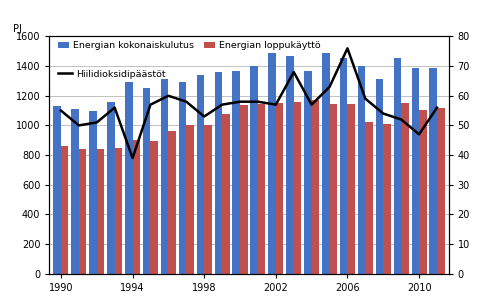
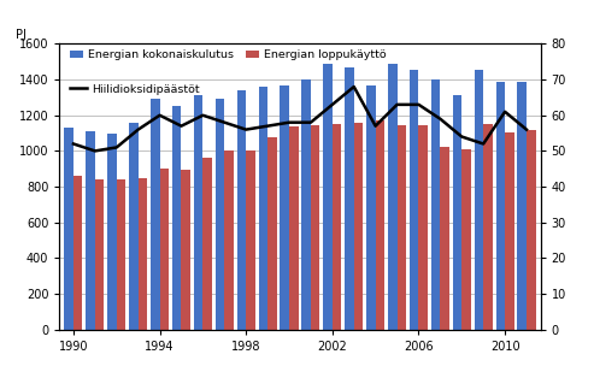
Hiilidioksidipäästöt/1990: 55 -> 52
Hiilidioksidipäästöt/1994: 39 -> 60
Hiilidioksidipäästöt/1998: 53 -> 56
Hiilidioksidipäästöt/2002: 57 -> 63
Hiilidioksidipäästöt/2006: 76 -> 63
Hiilidioksidipäästöt/2010: 47 -> 61
